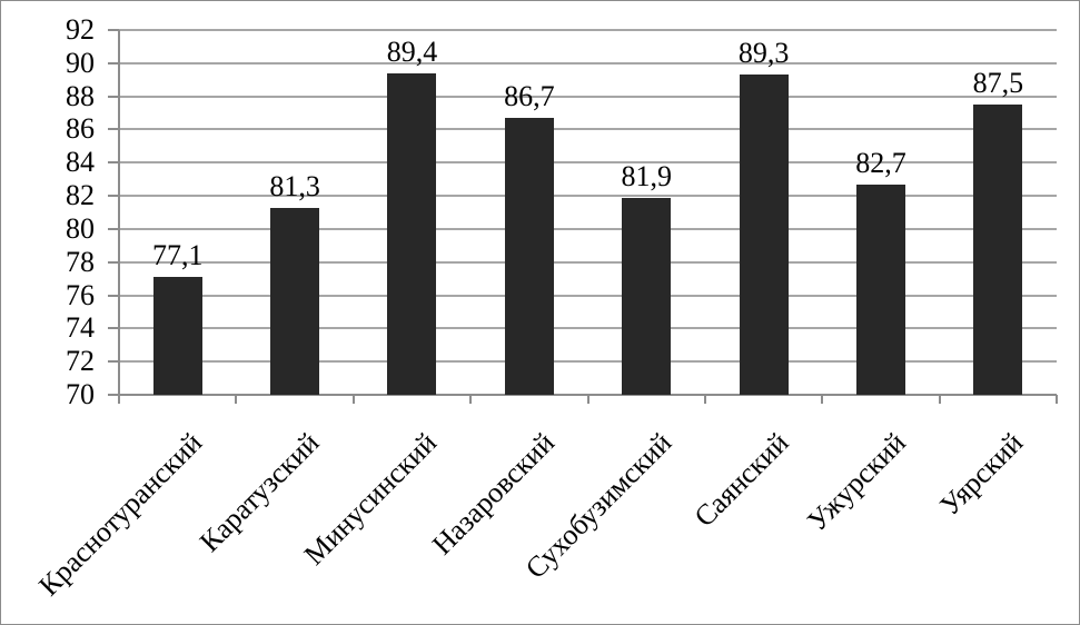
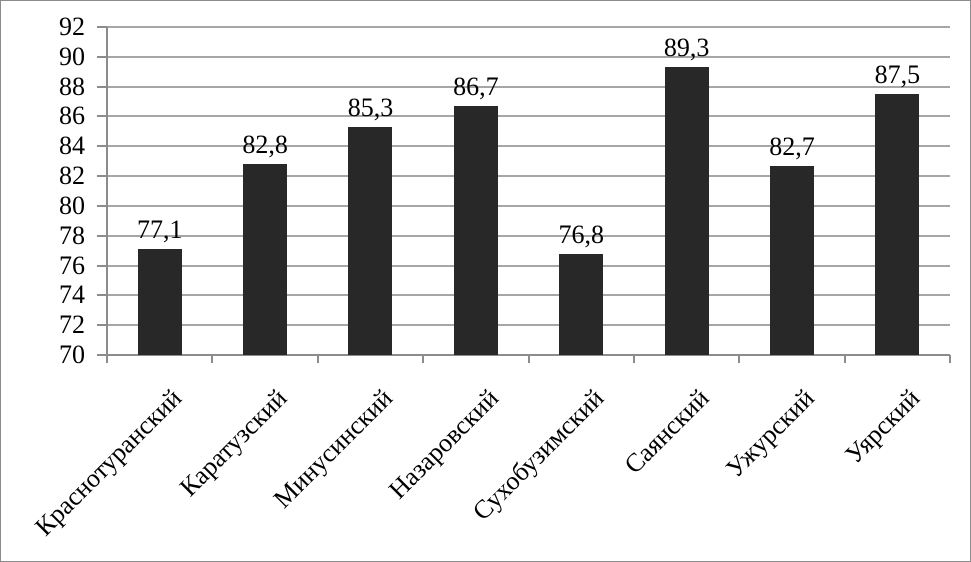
Каратузский: 81,3 -> 82,8
Минусинский: 89,4 -> 85,3
Сухобузимский: 81,9 -> 76,8
